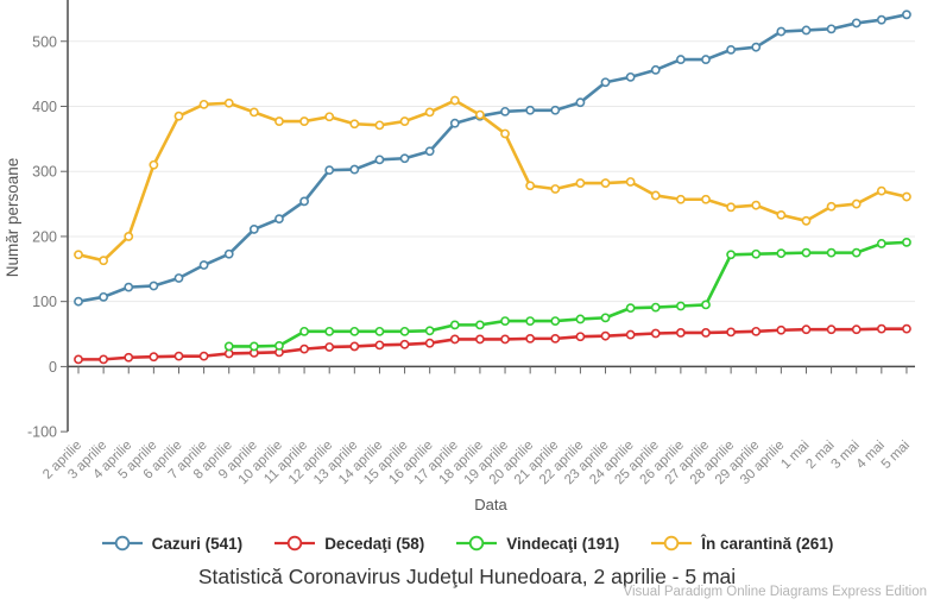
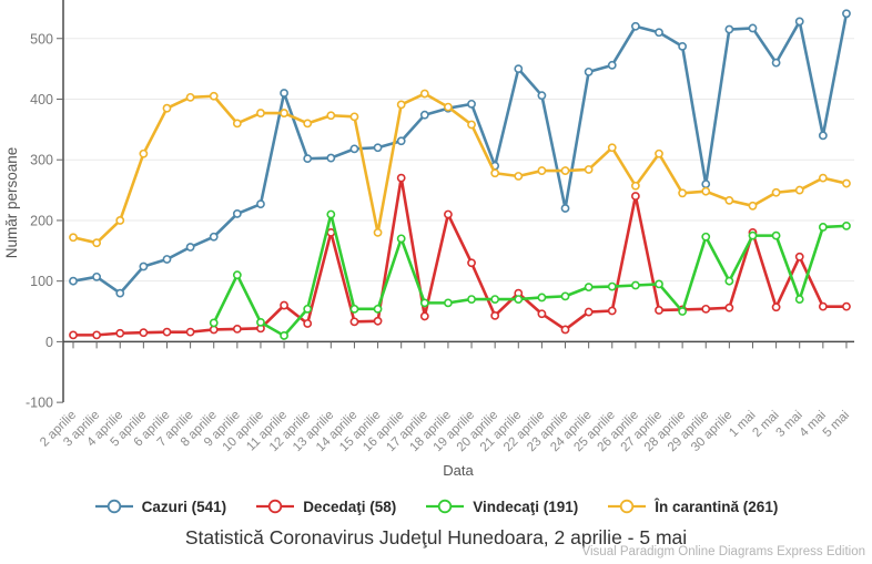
Cazuri (541)/4 aprilie: 120 -> 80
Vindecaţi (191)/9 aprilie: 30 -> 110
În carantină (261)/9 aprilie: 390 -> 360
Cazuri (541)/11 aprilie: 250 -> 410
Decedaţi (58)/11 aprilie: 30 -> 60
Vindecaţi (191)/11 aprilie: 50 -> 10
În carantină (261)/12 aprilie: 380 -> 360
Decedaţi (58)/13 aprilie: 30 -> 180
Vindecaţi (191)/13 aprilie: 50 -> 210
În carantină (261)/15 aprilie: 380 -> 180
Decedaţi (58)/16 aprilie: 40 -> 270
Vindecaţi (191)/16 aprilie: 60 -> 170
Decedaţi (58)/18 aprilie: 40 -> 210
Decedaţi (58)/19 aprilie: 40 -> 130
Cazuri (541)/20 aprilie: 390 -> 290
Cazuri (541)/21 aprilie: 390 -> 450
Decedaţi (58)/21 aprilie: 40 -> 80
Cazuri (541)/23 aprilie: 440 -> 220
Decedaţi (58)/23 aprilie: 50 -> 20
În carantină (261)/25 aprilie: 260 -> 320
Cazuri (541)/26 aprilie: 470 -> 520
Decedaţi (58)/26 aprilie: 50 -> 240
Cazuri (541)/27 aprilie: 470 -> 510
În carantină (261)/27 aprilie: 260 -> 310
Vindecaţi (191)/28 aprilie: 170 -> 50
Cazuri (541)/29 aprilie: 490 -> 260
Vindecaţi (191)/30 aprilie: 170 -> 100
Decedaţi (58)/1 mai: 60 -> 180
Cazuri (541)/2 mai: 520 -> 460
Decedaţi (58)/3 mai: 60 -> 140
Vindecaţi (191)/3 mai: 180 -> 70
Cazuri (541)/4 mai: 530 -> 340
